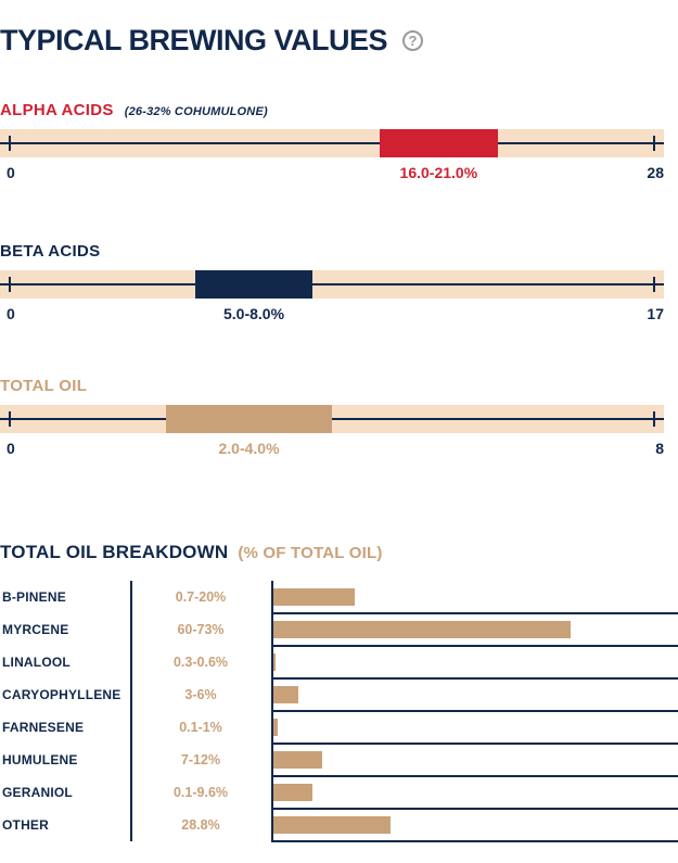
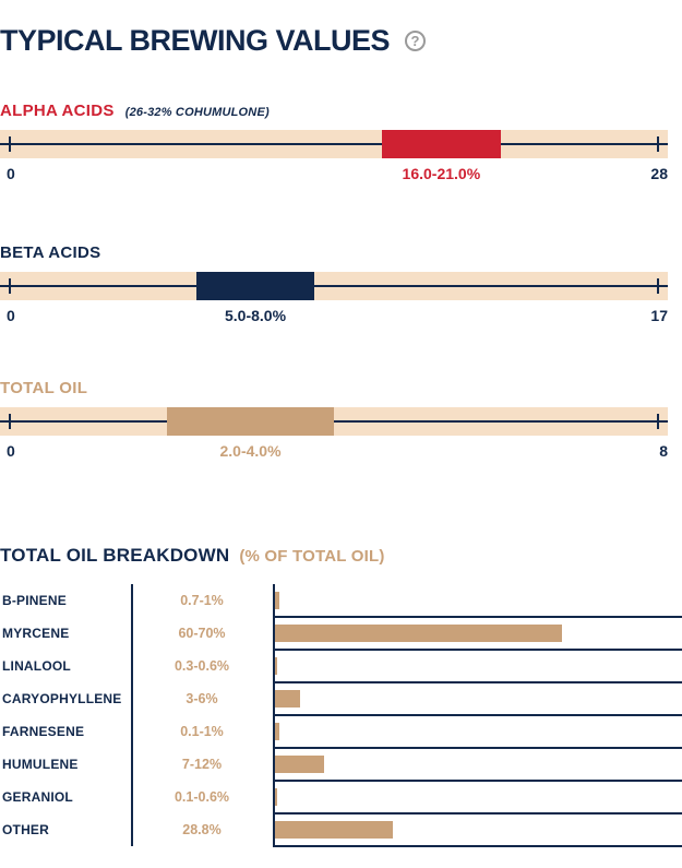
B-PINENE: 20 -> 1
MYRCENE: 73 -> 70
GERANIOL: 9.6 -> 0.6
